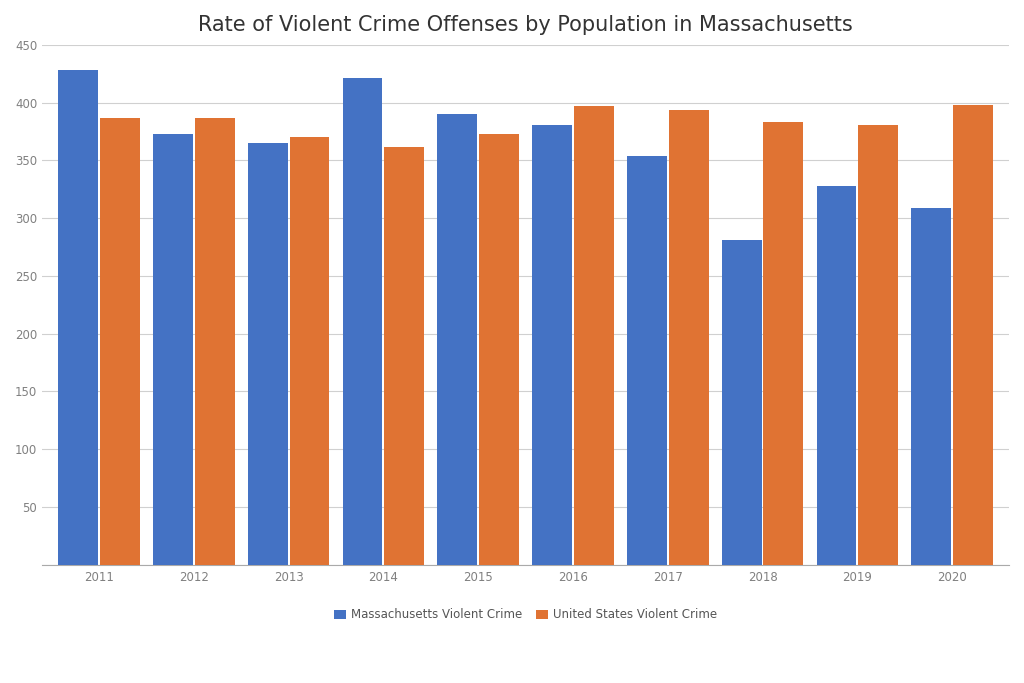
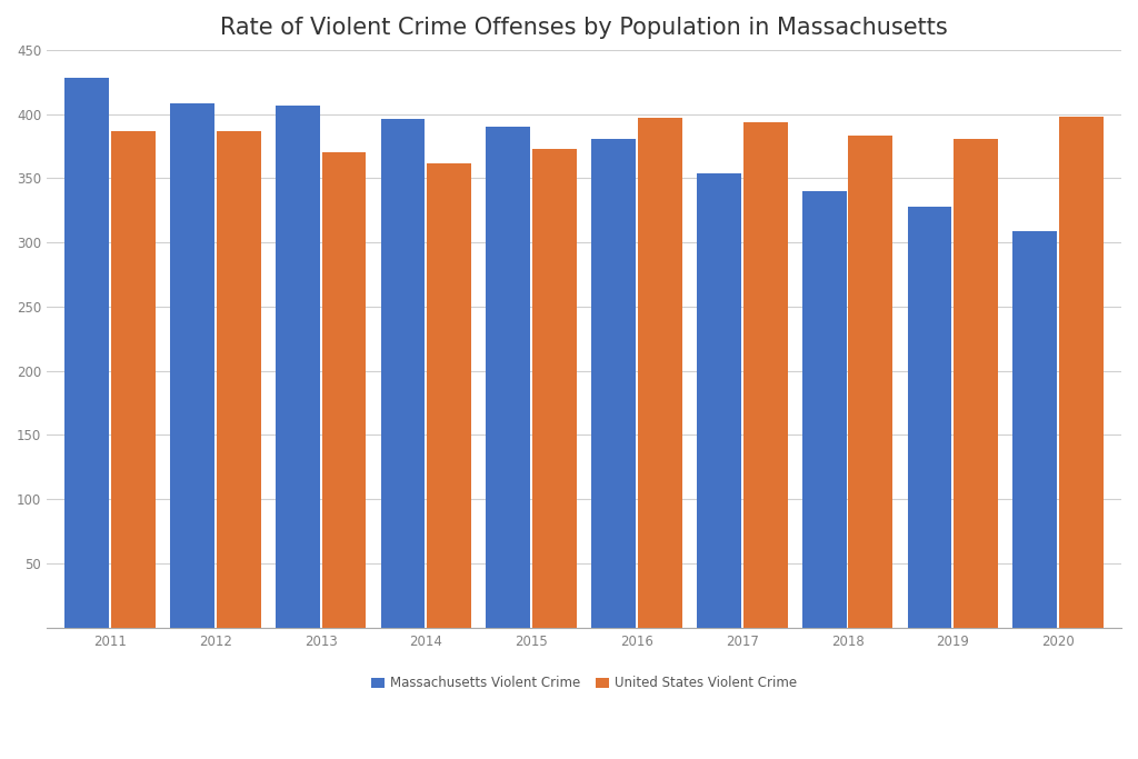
Massachusetts Violent Crime/2012: 373 -> 408
Massachusetts Violent Crime/2013: 365 -> 407
Massachusetts Violent Crime/2014: 421 -> 396
Massachusetts Violent Crime/2018: 281 -> 340
